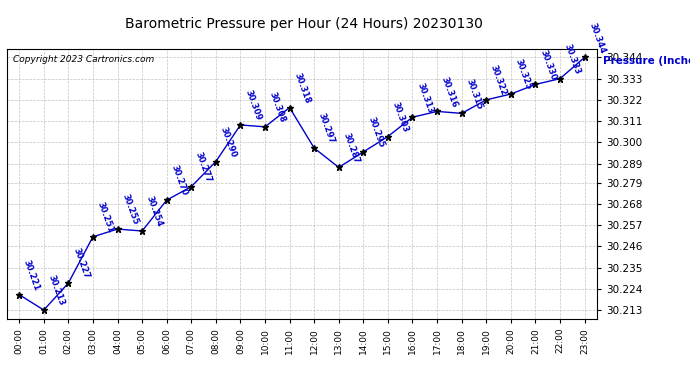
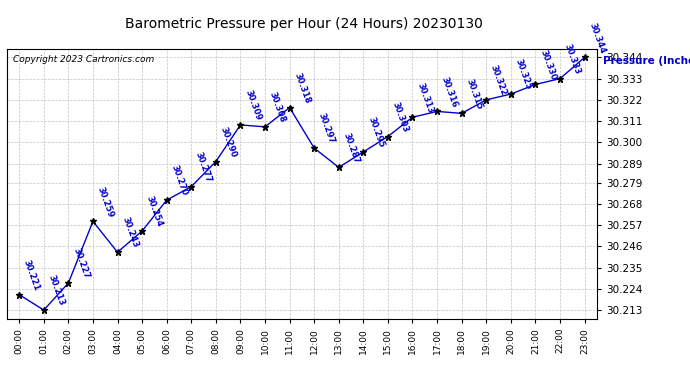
03:00: 30.251 -> 30.259
04:00: 30.255 -> 30.243
